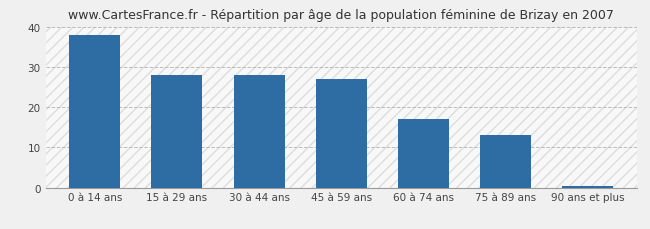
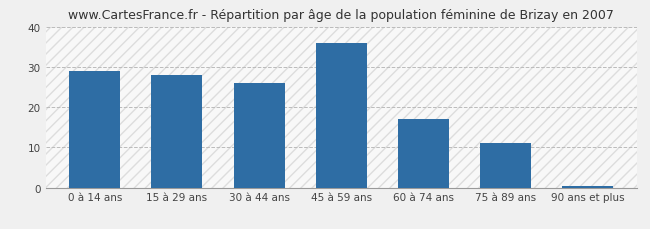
0 à 14 ans: 38.0 -> 29.0
30 à 44 ans: 28.0 -> 26.0
45 à 59 ans: 27.0 -> 36.0
75 à 89 ans: 13.0 -> 11.0
